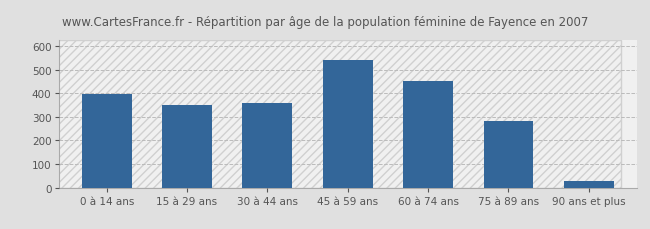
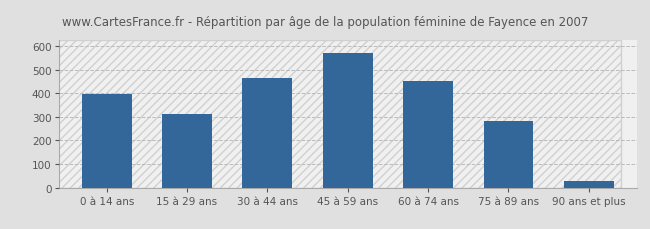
15 à 29 ans: 350 -> 312
30 à 44 ans: 360 -> 465
45 à 59 ans: 540 -> 572
